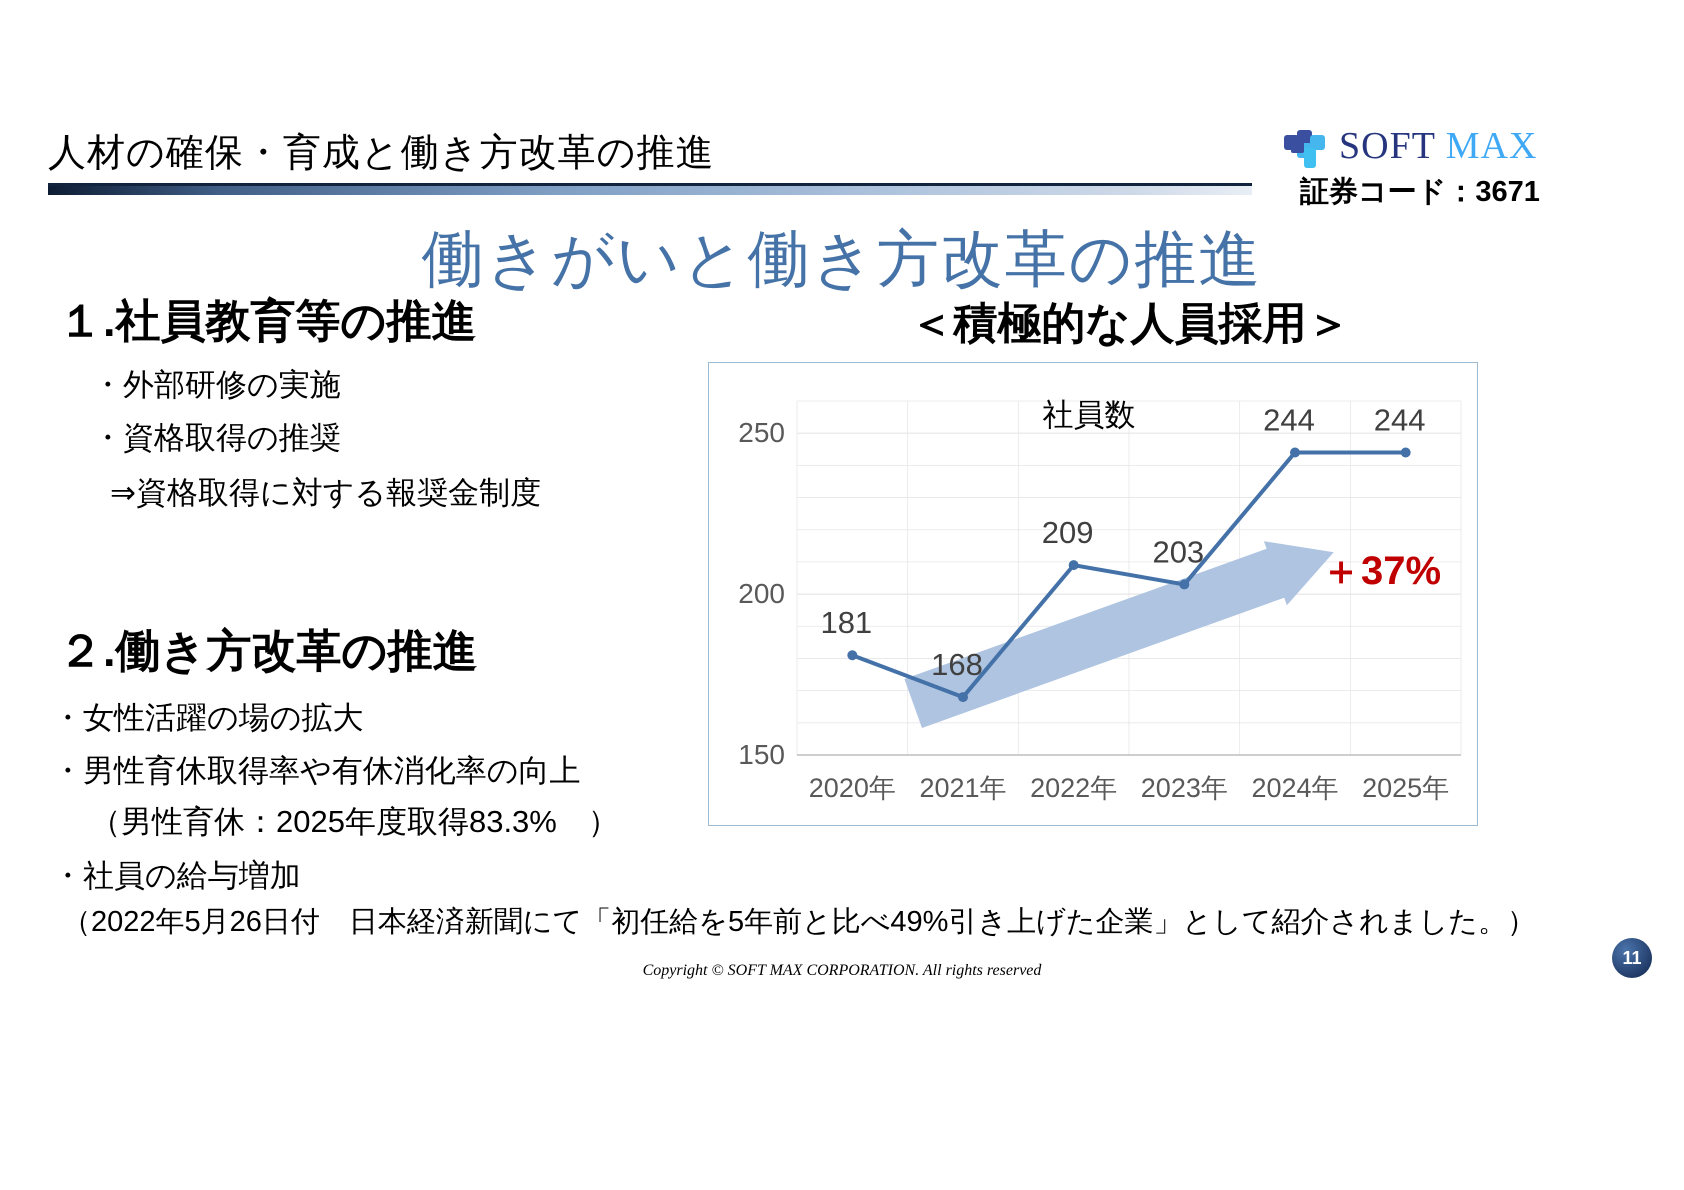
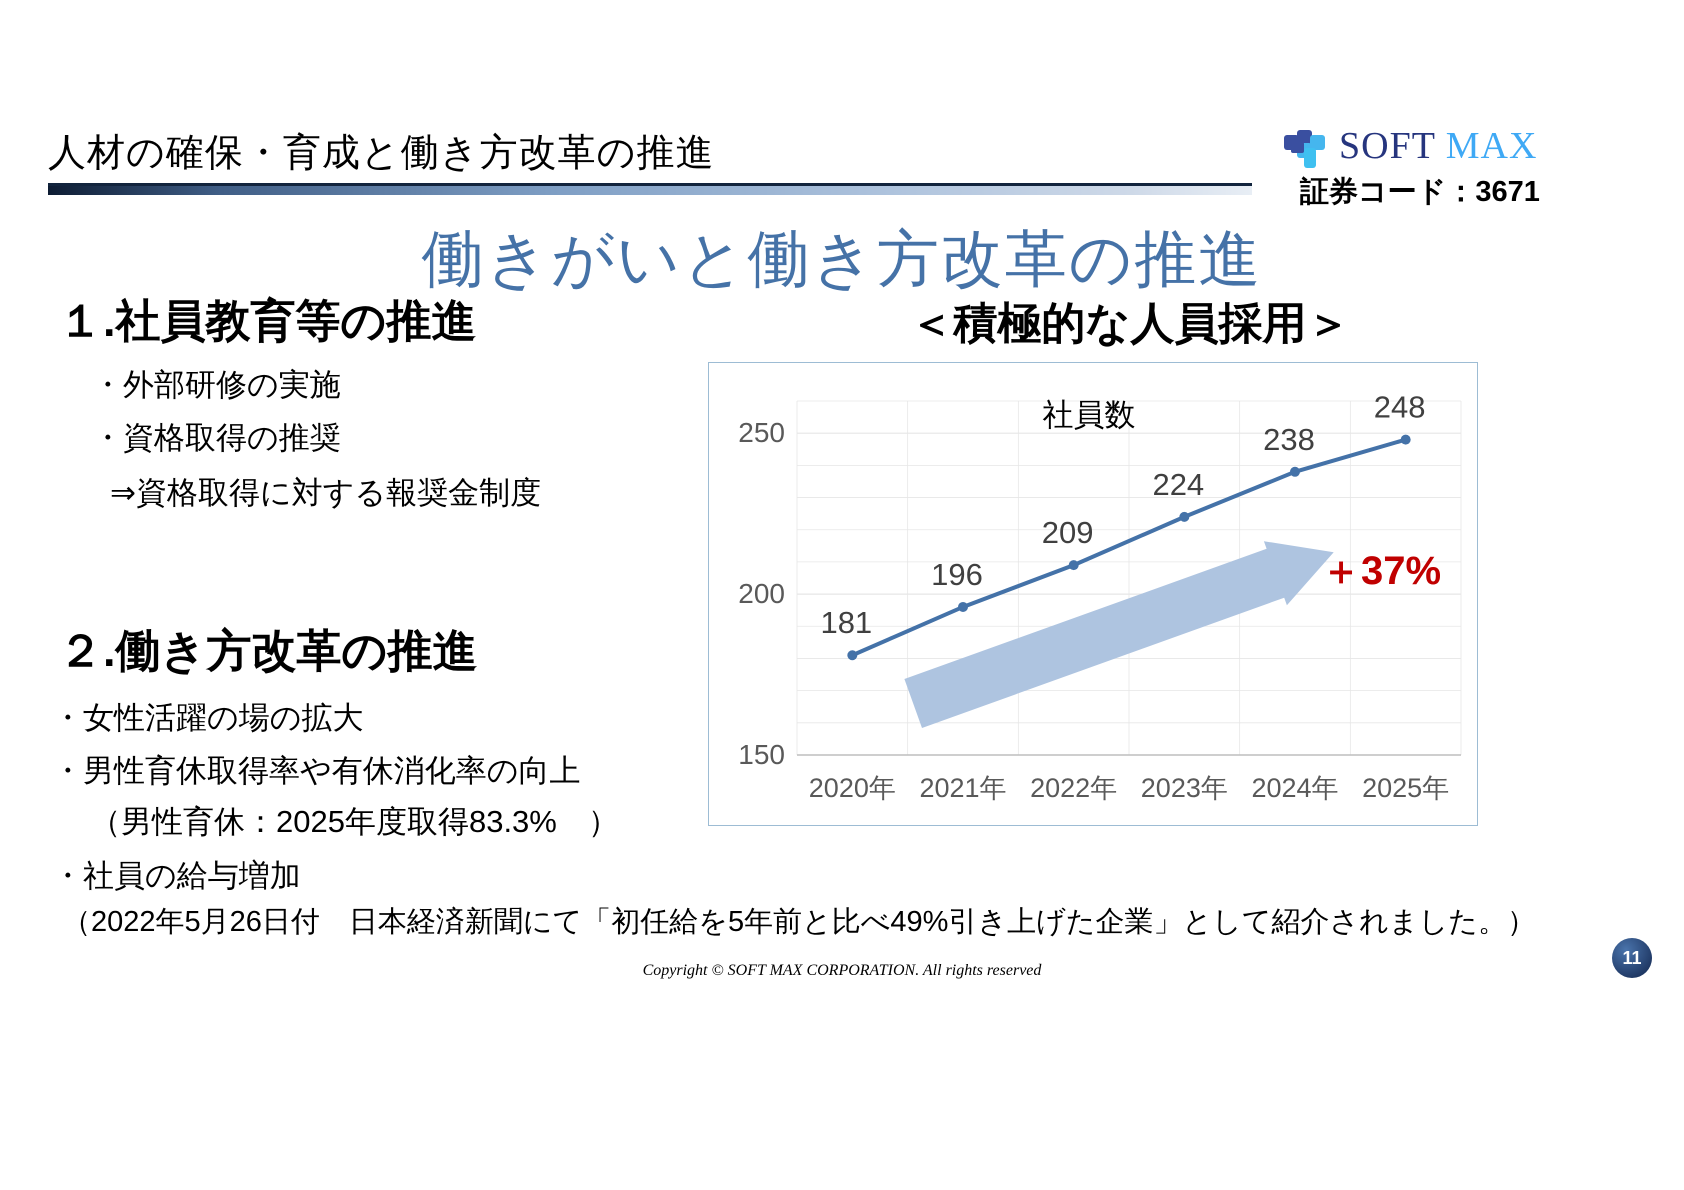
2021年: 168 -> 196
2023年: 203 -> 224
2024年: 244 -> 238
2025年: 244 -> 248
